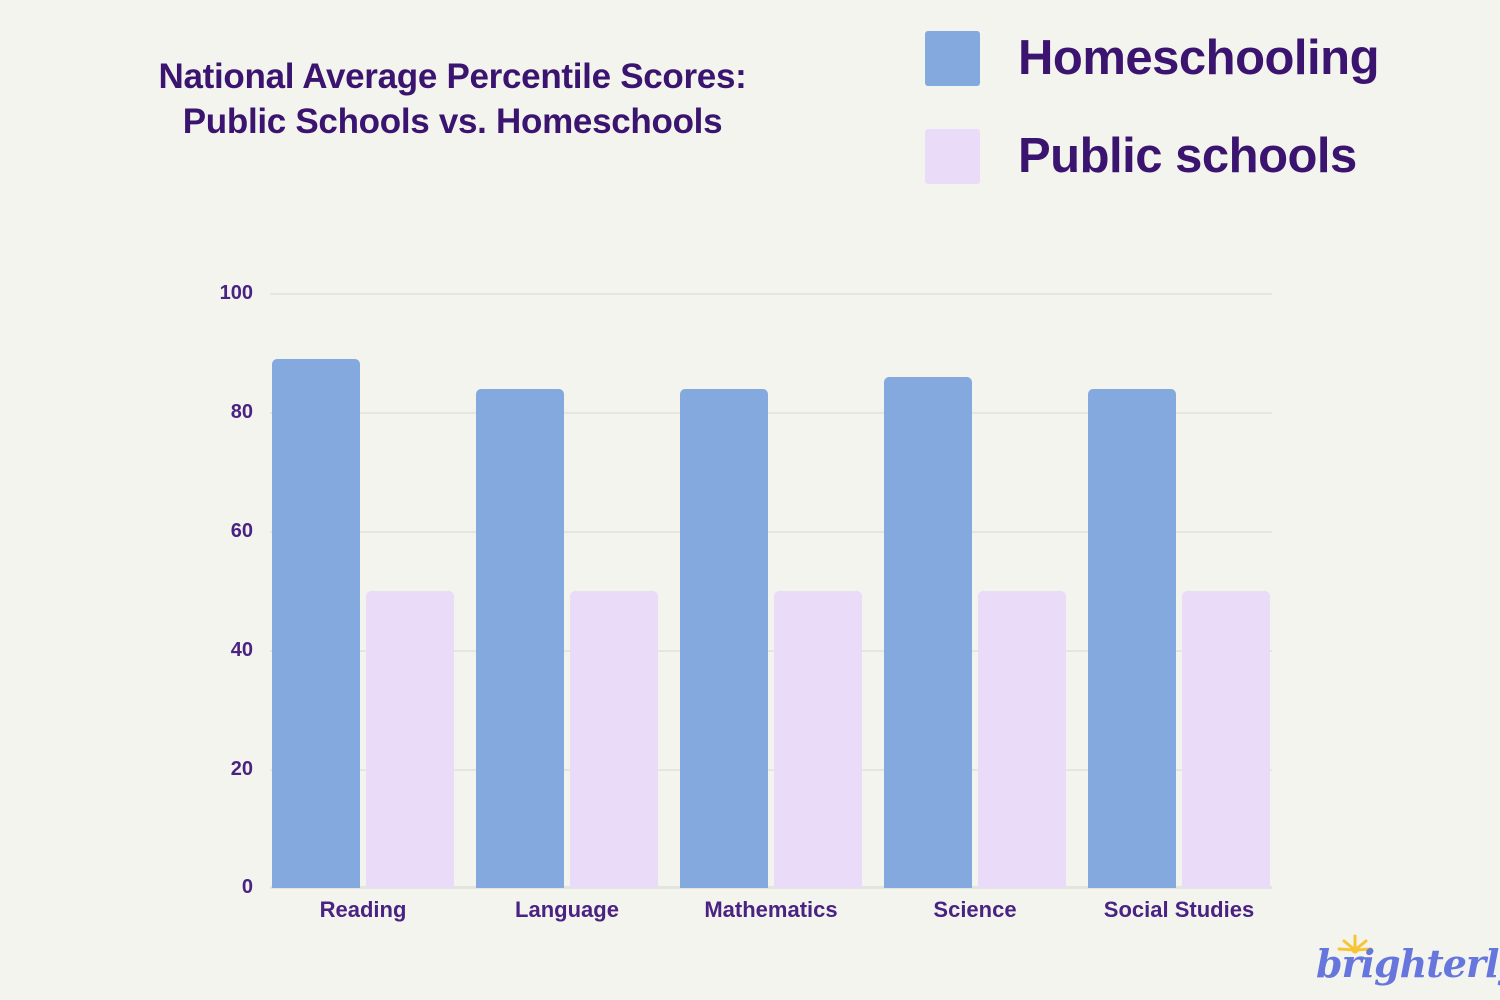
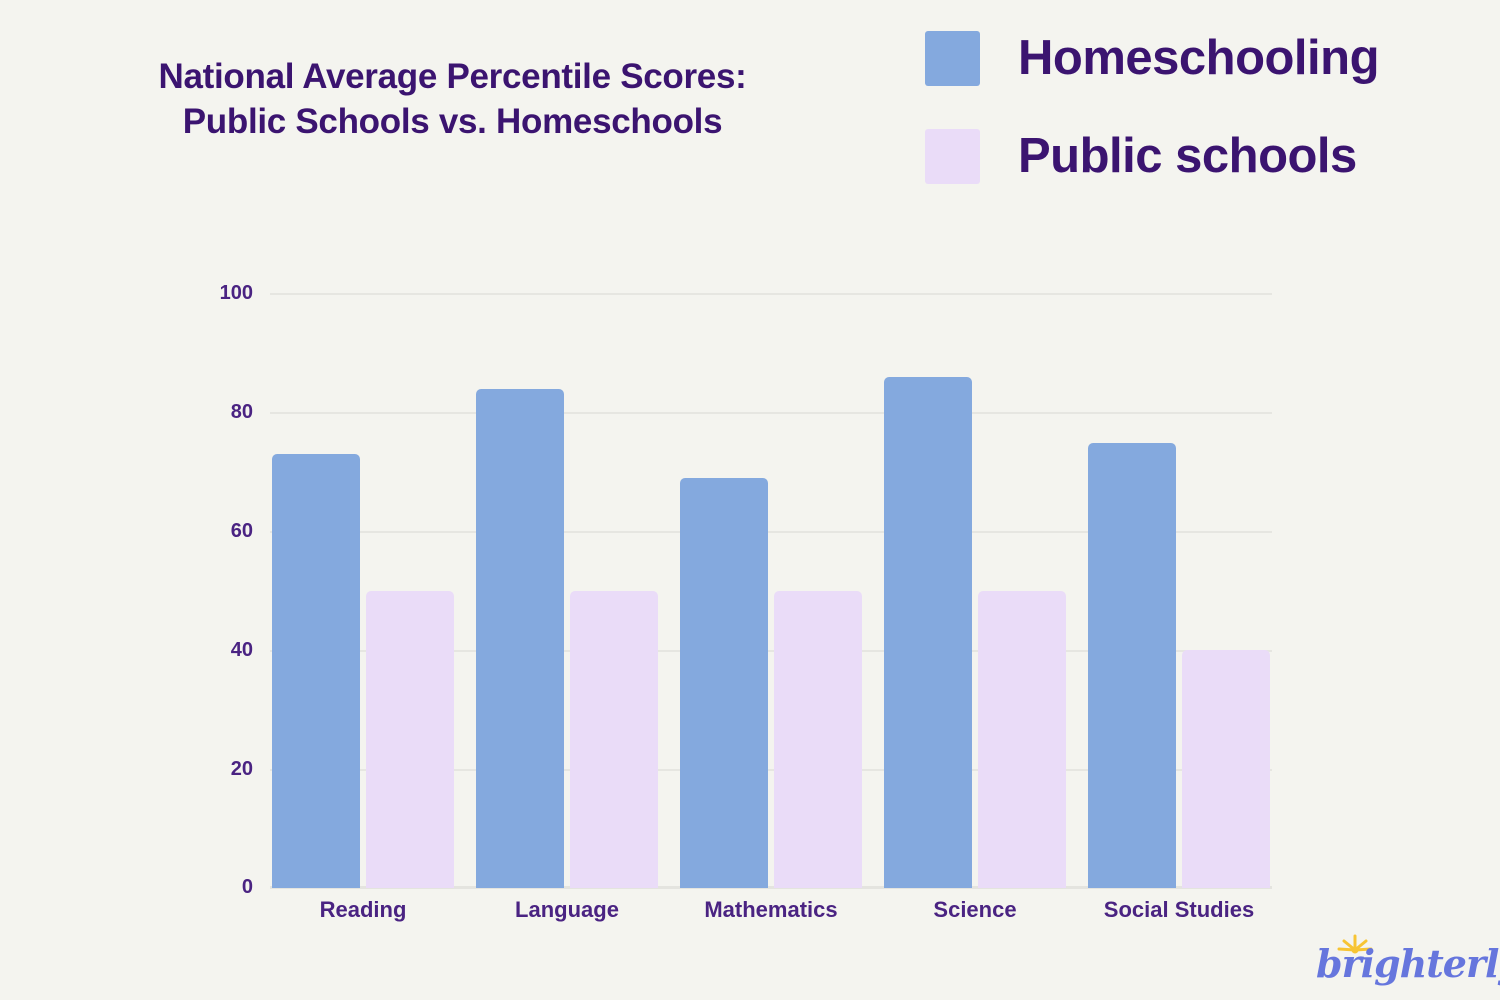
Homeschooling/Reading: 89 -> 73
Homeschooling/Mathematics: 84 -> 69
Homeschooling/Social Studies: 84 -> 75
Public schools/Social Studies: 50 -> 40
